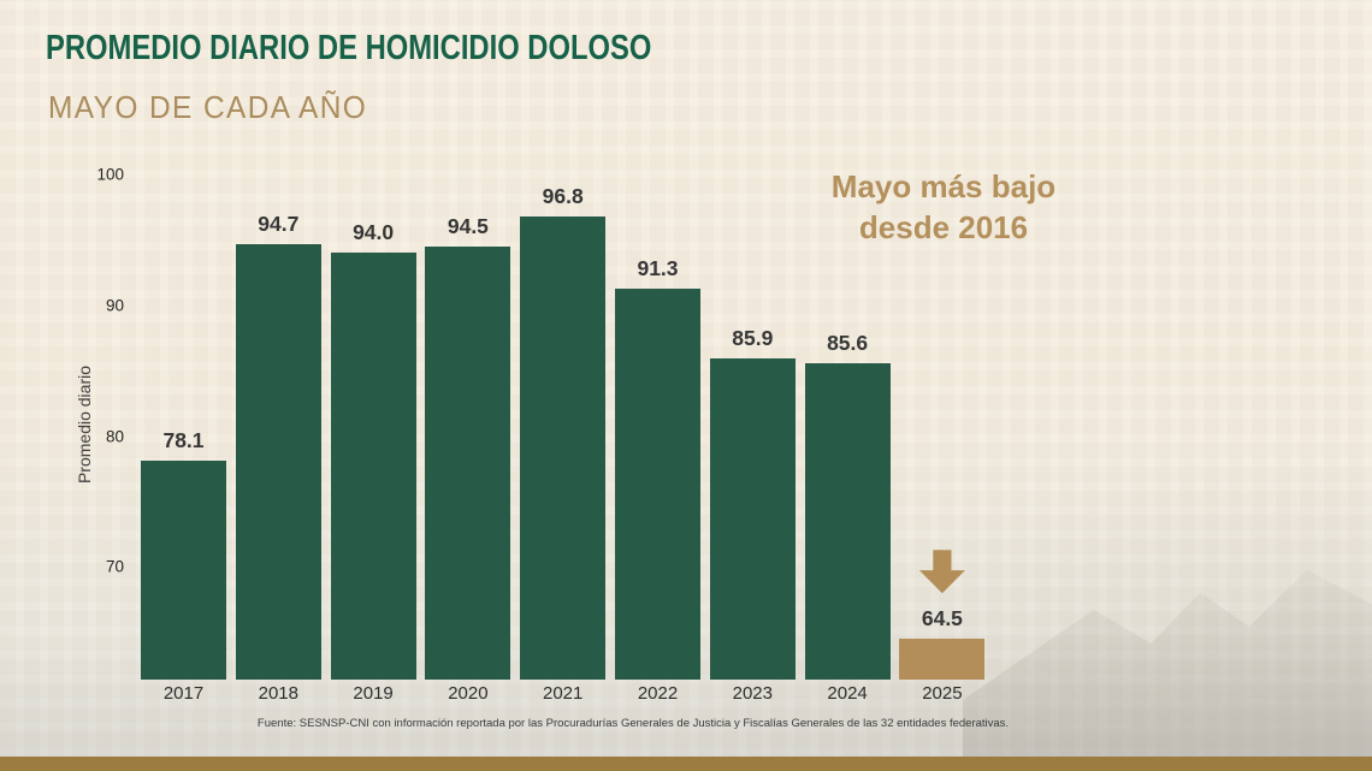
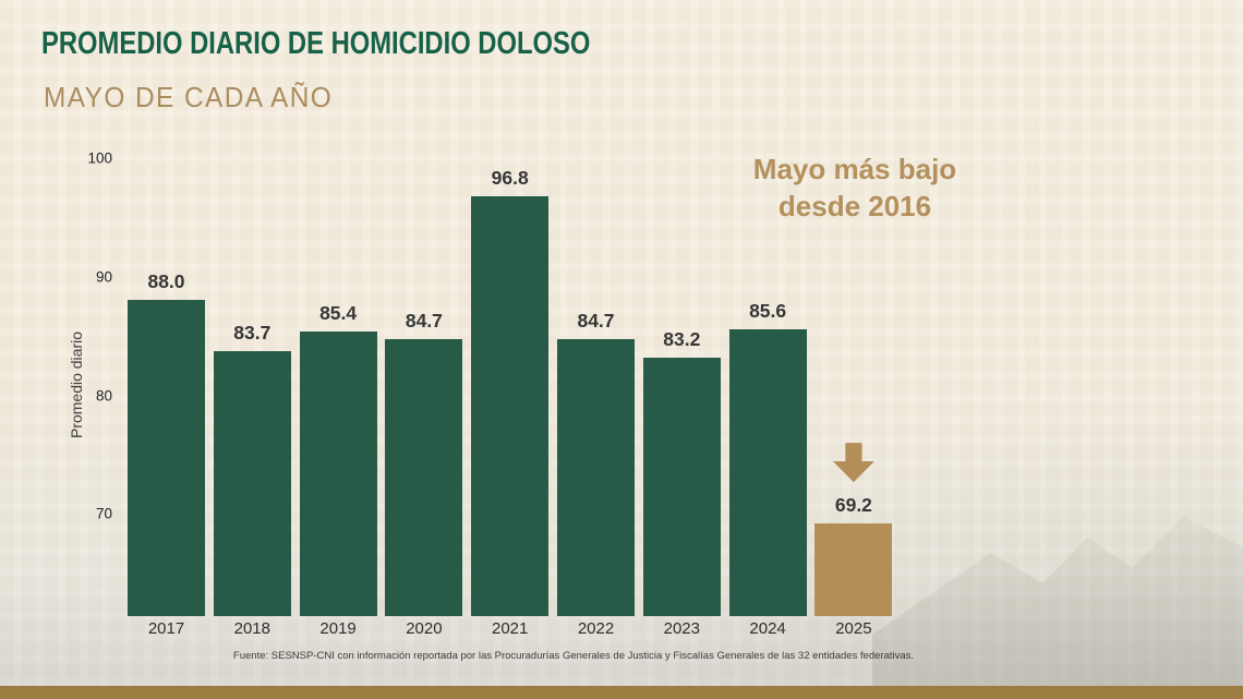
2017: 78.1 -> 88.0
2018: 94.7 -> 83.7
2019: 94.0 -> 85.4
2020: 94.5 -> 84.7
2022: 91.3 -> 84.7
2023: 85.9 -> 83.2
2025: 64.5 -> 69.2
